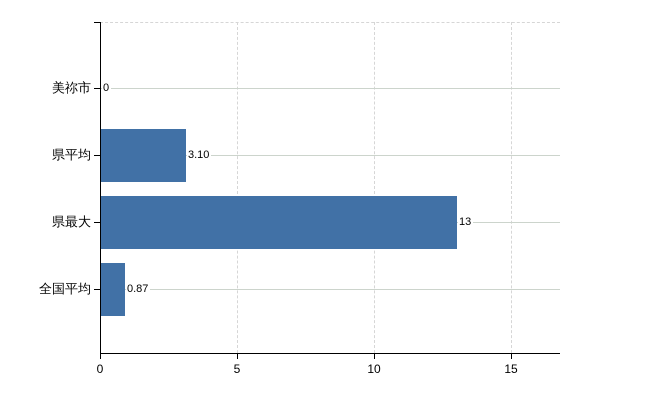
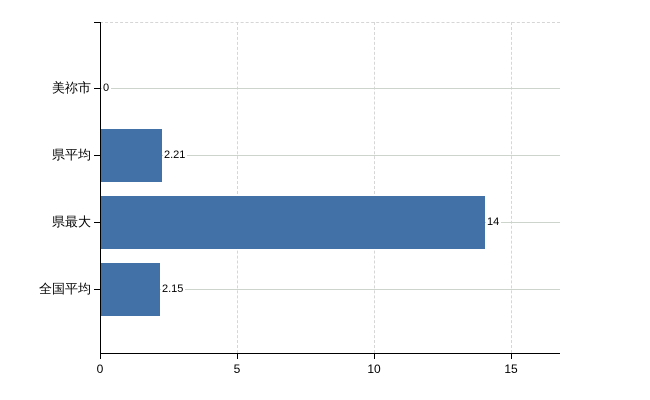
県平均: 3.10 -> 2.21
県最大: 13 -> 14
全国平均: 0.87 -> 2.15
